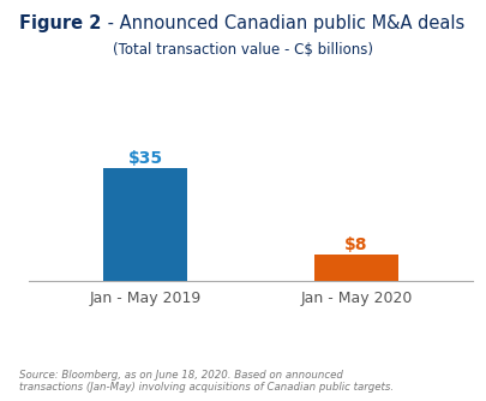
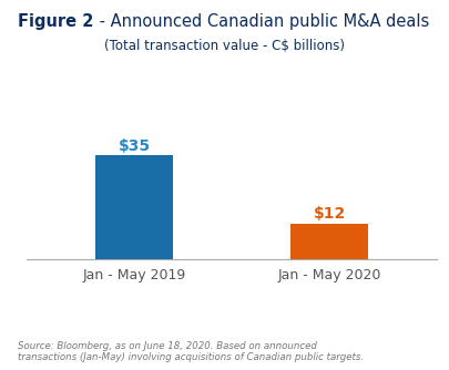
Jan - May 2020: $8 -> $12
